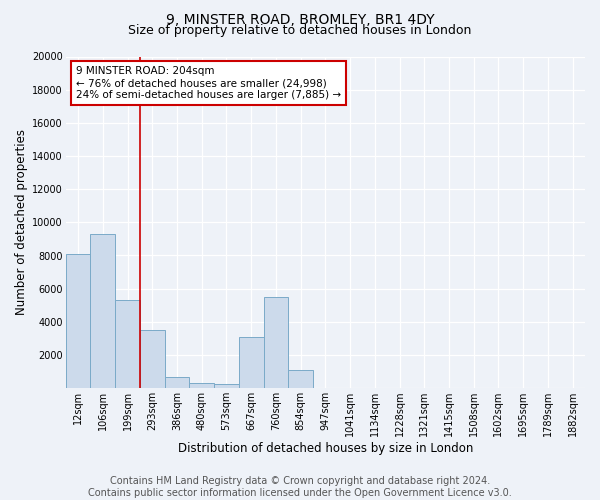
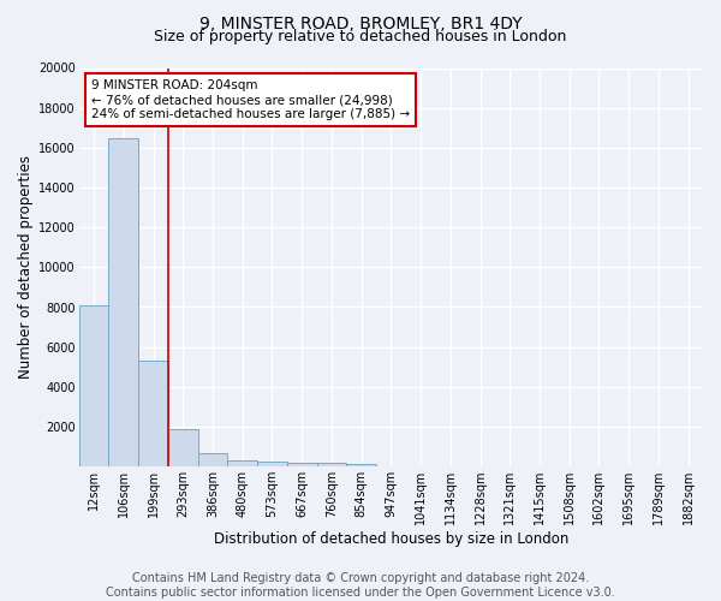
106sqm: 9300 -> 16500
293sqm: 3500 -> 1800
667sqm: 3100 -> 200
760sqm: 5500 -> 200
854sqm: 1100 -> 200
